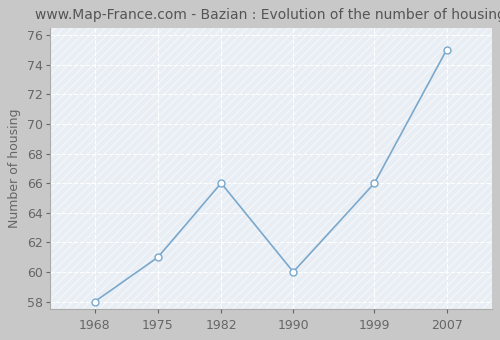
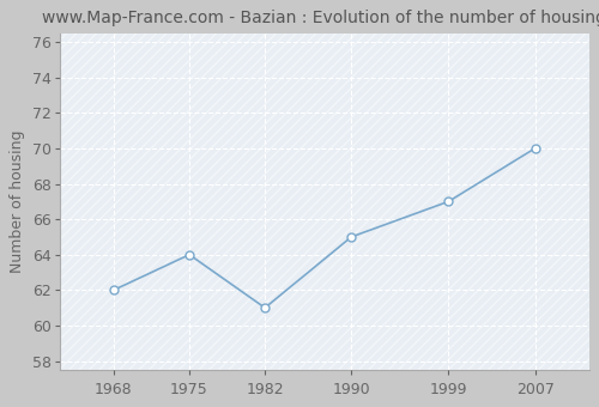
1968: 58 -> 62
1975: 61 -> 64
1982: 66 -> 61
1990: 60 -> 65
1999: 66 -> 67
2007: 75 -> 70
